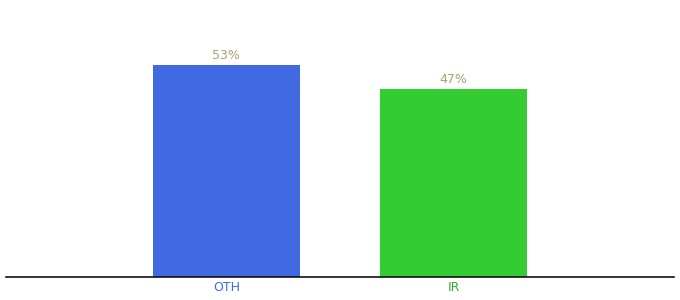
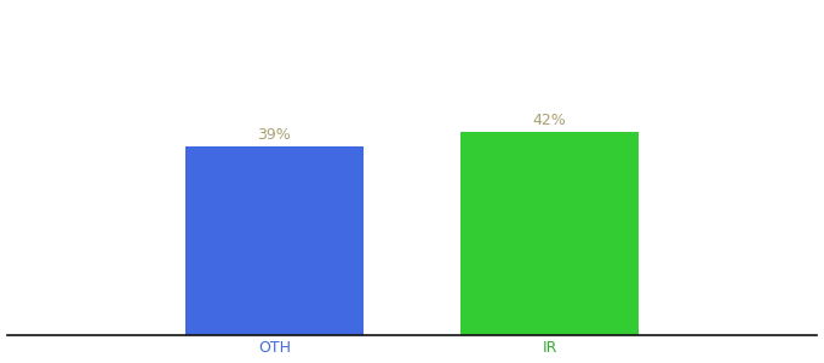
OTH: 53% -> 39%
IR: 47% -> 42%
